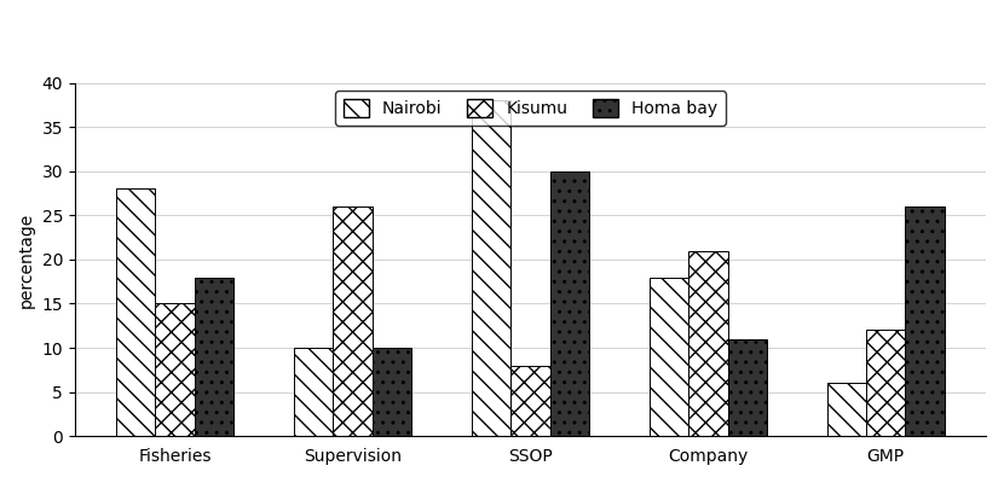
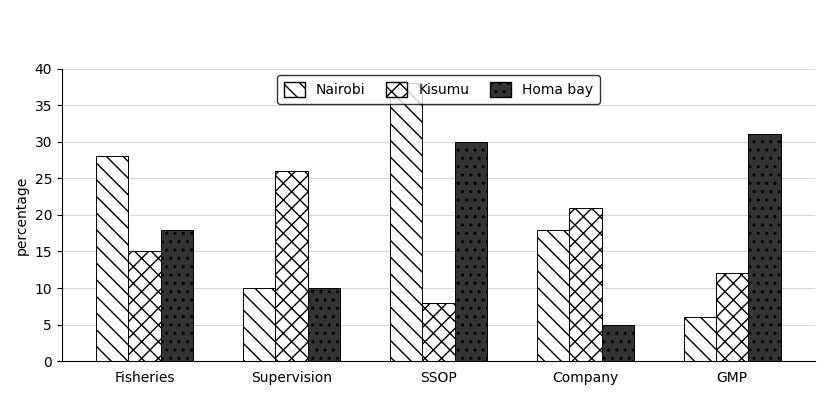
Homa bay/Company: 11 -> 5
Homa bay/GMP: 26 -> 31
